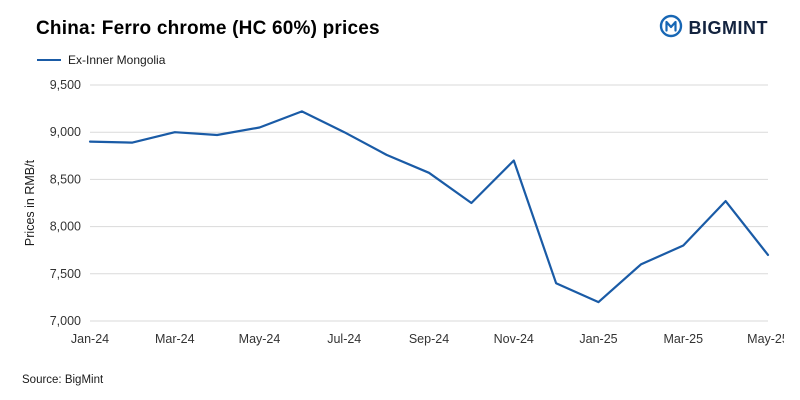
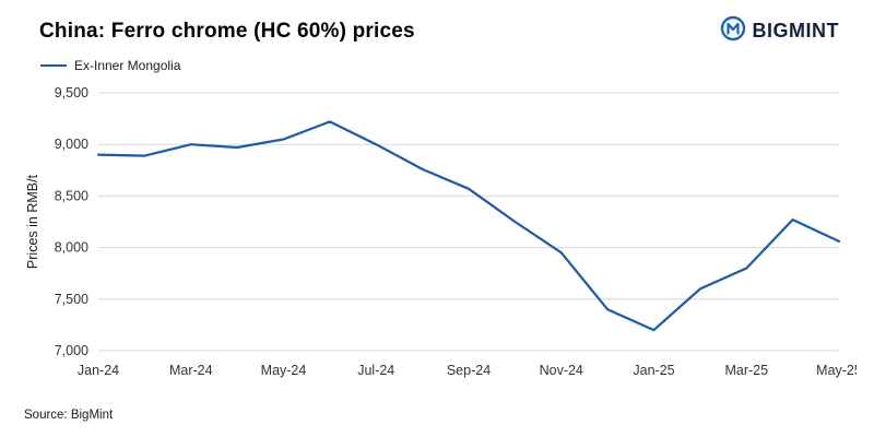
Nov-24: 8700 -> 8000
May-25: 7700 -> 8100
